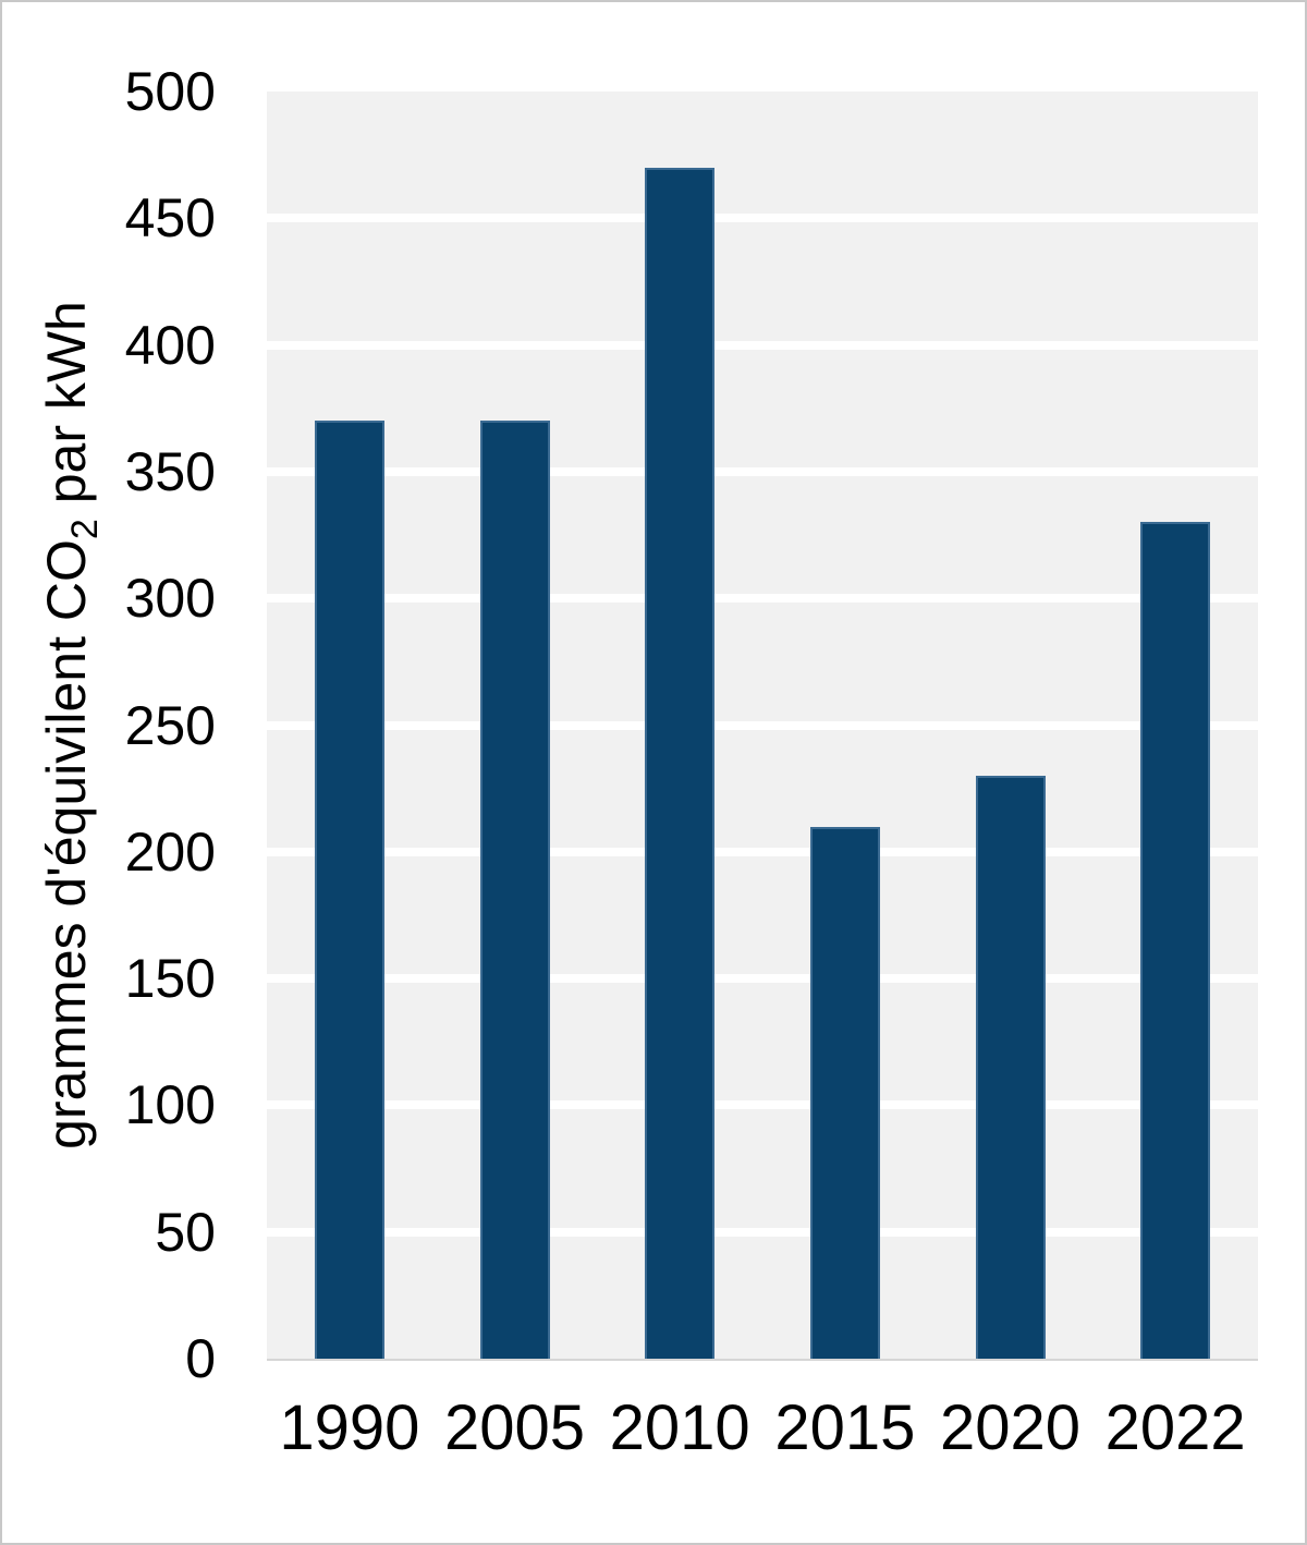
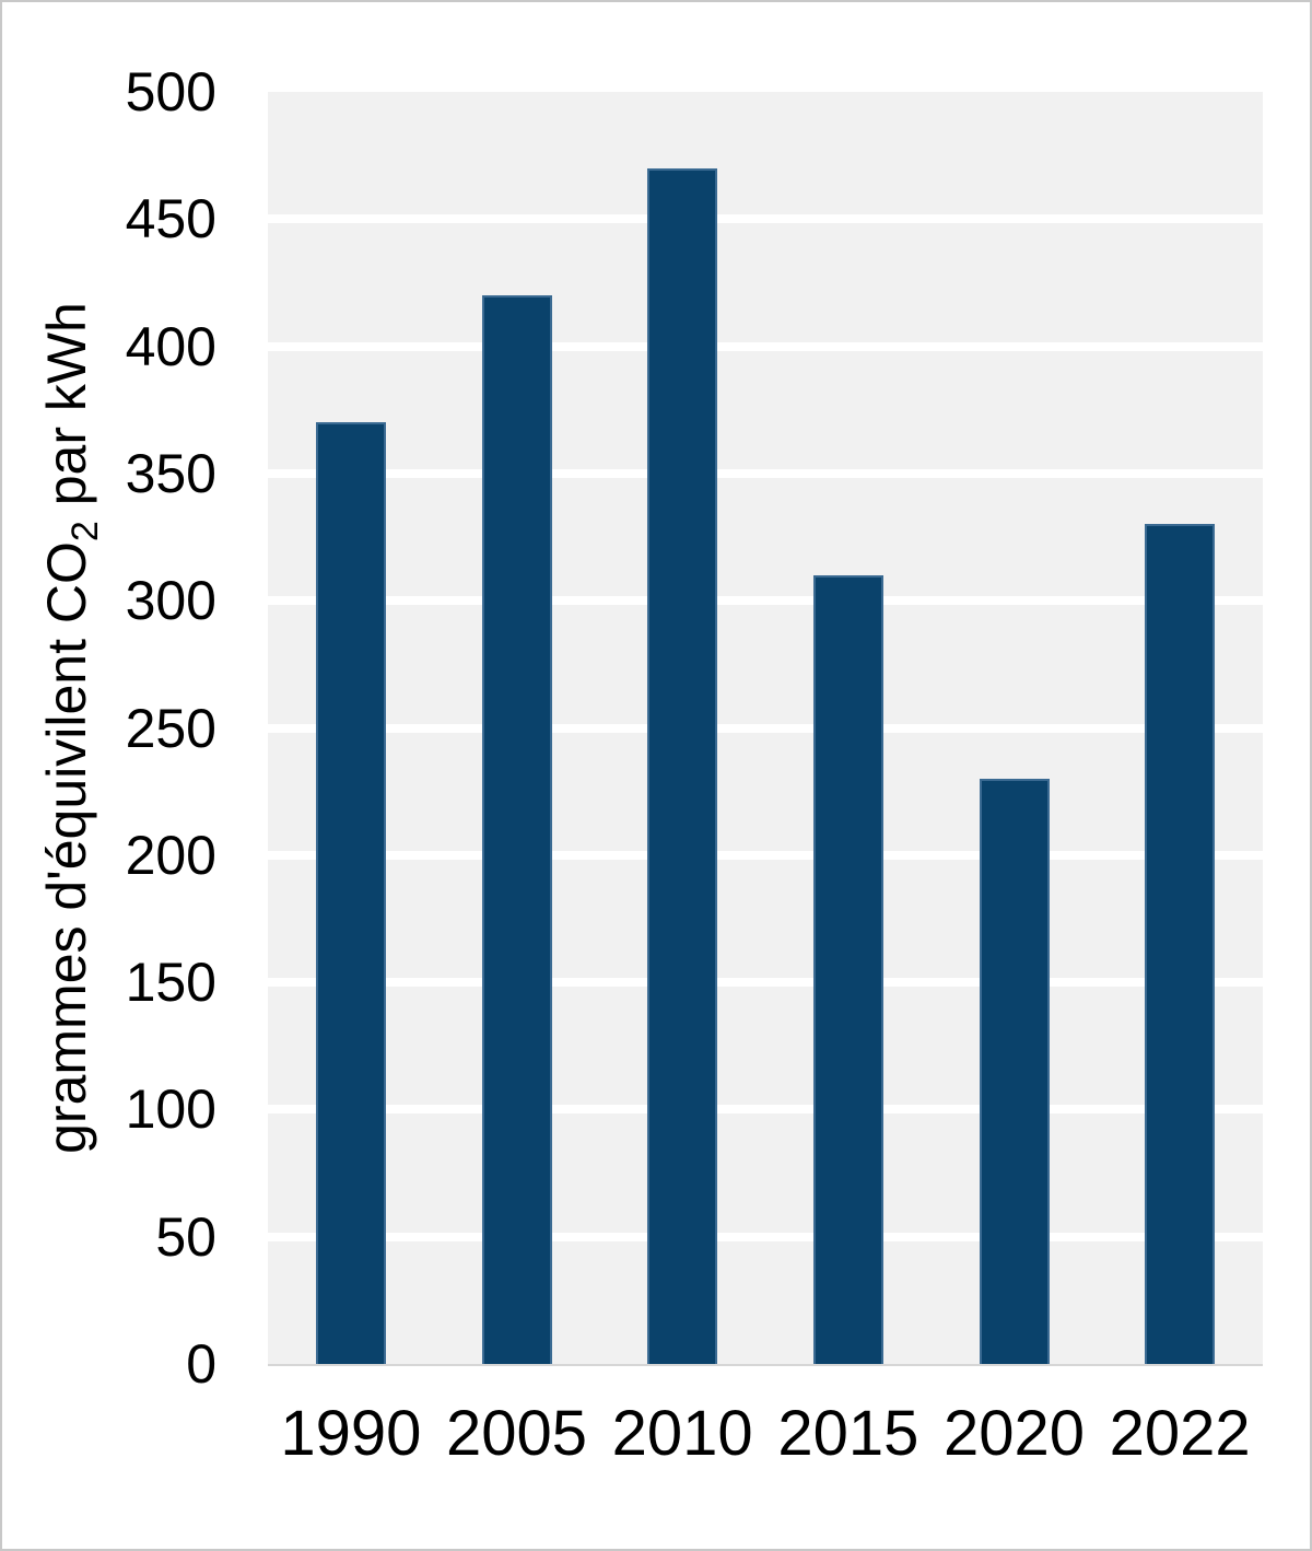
2005: 370 -> 420
2015: 210 -> 310
